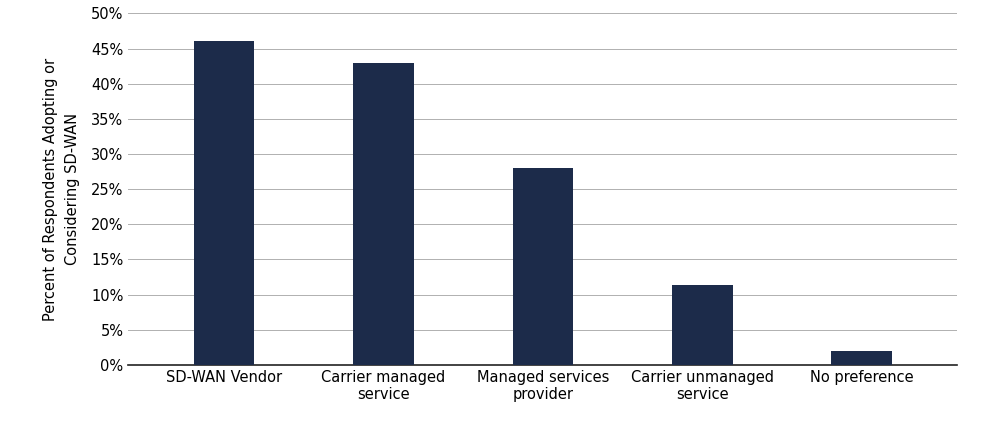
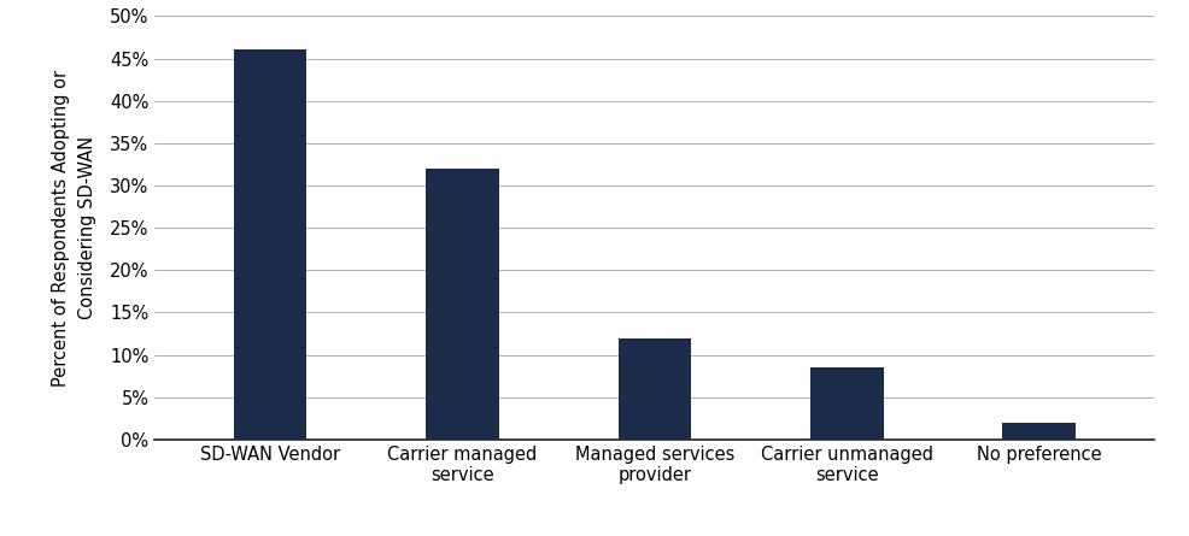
Carrier managed service: 43.0% -> 32.0%
Managed services provider: 28.0% -> 12.0%
Carrier unmanaged service: 11.4% -> 8.5%
